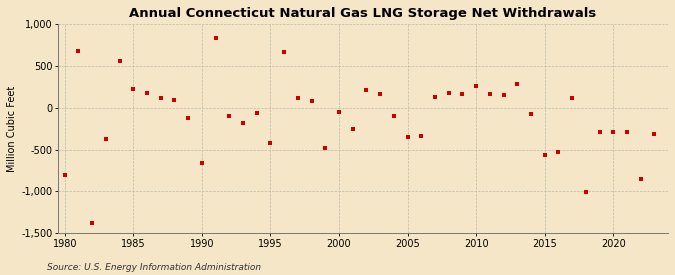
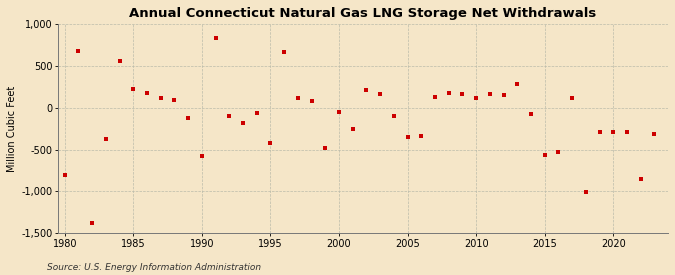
1990: -660 -> -580
2010: 260 -> 110
